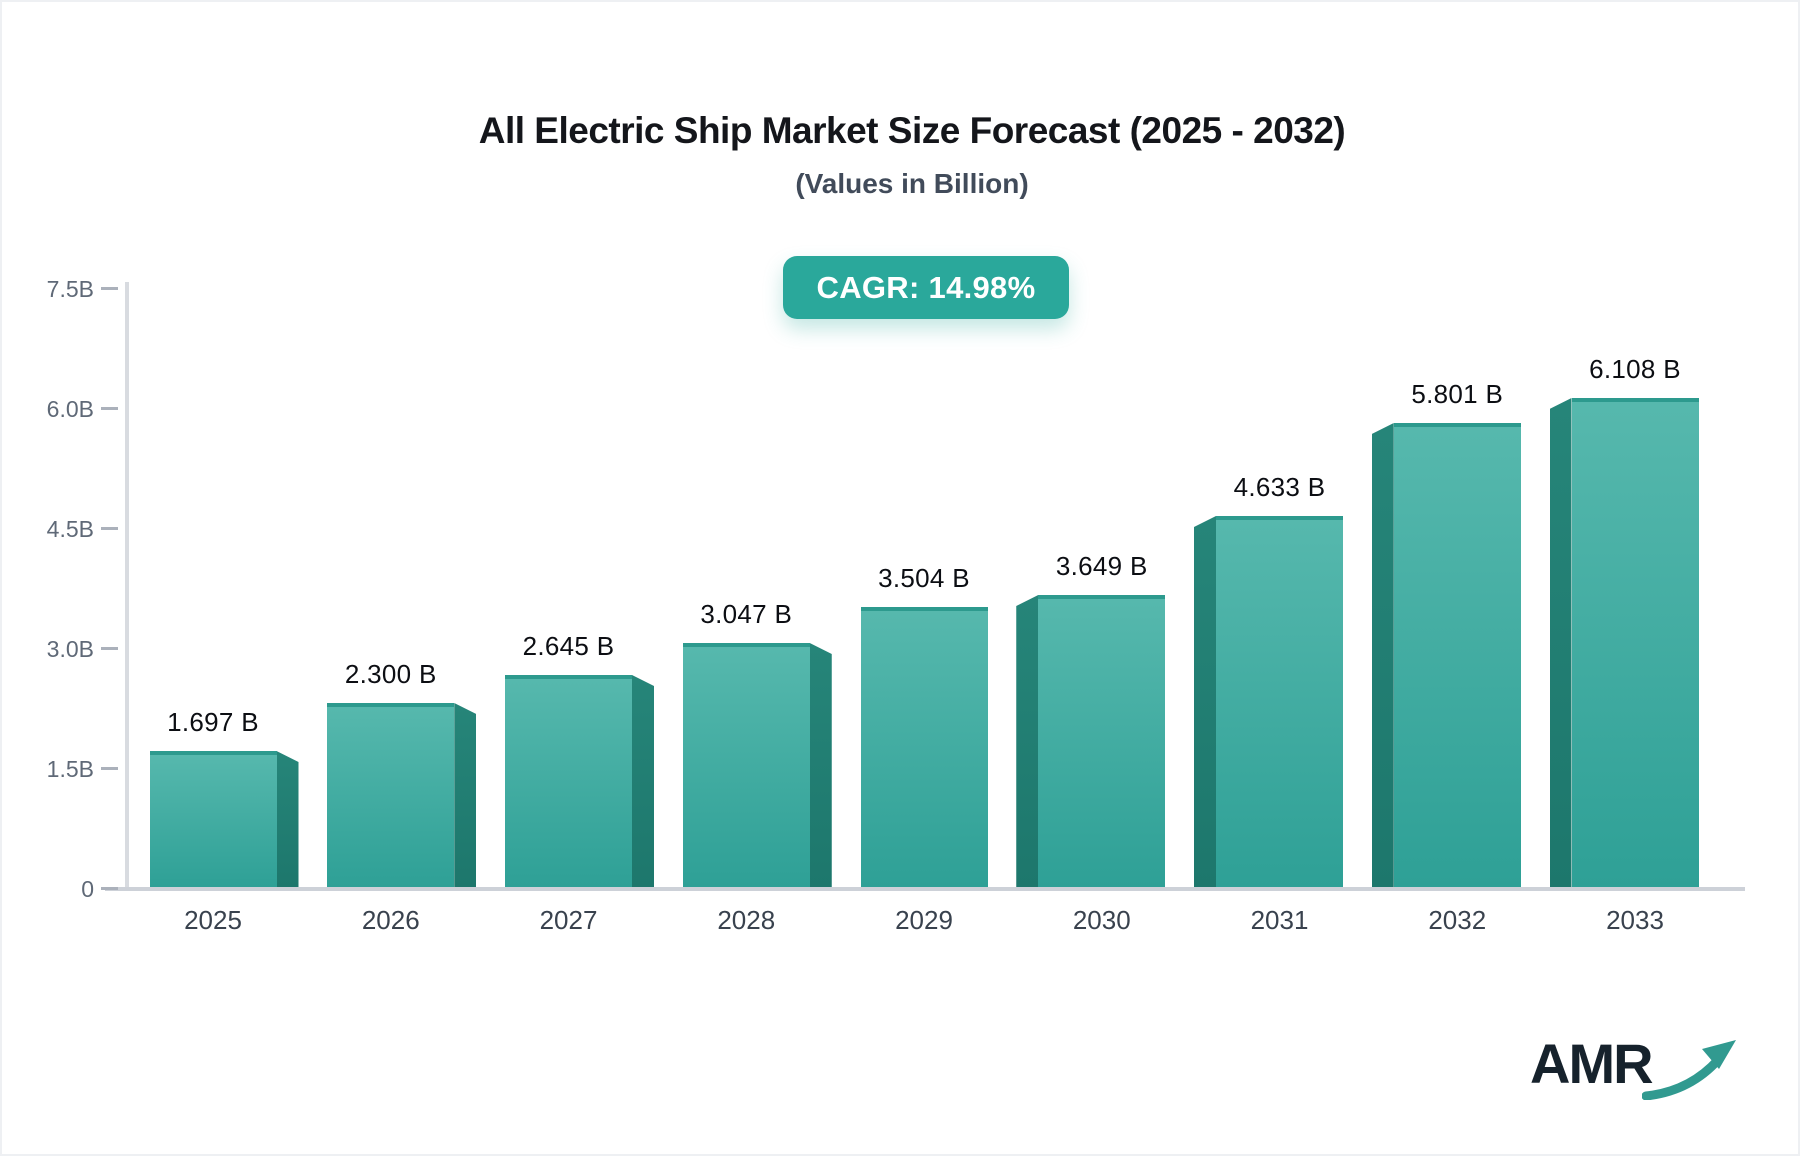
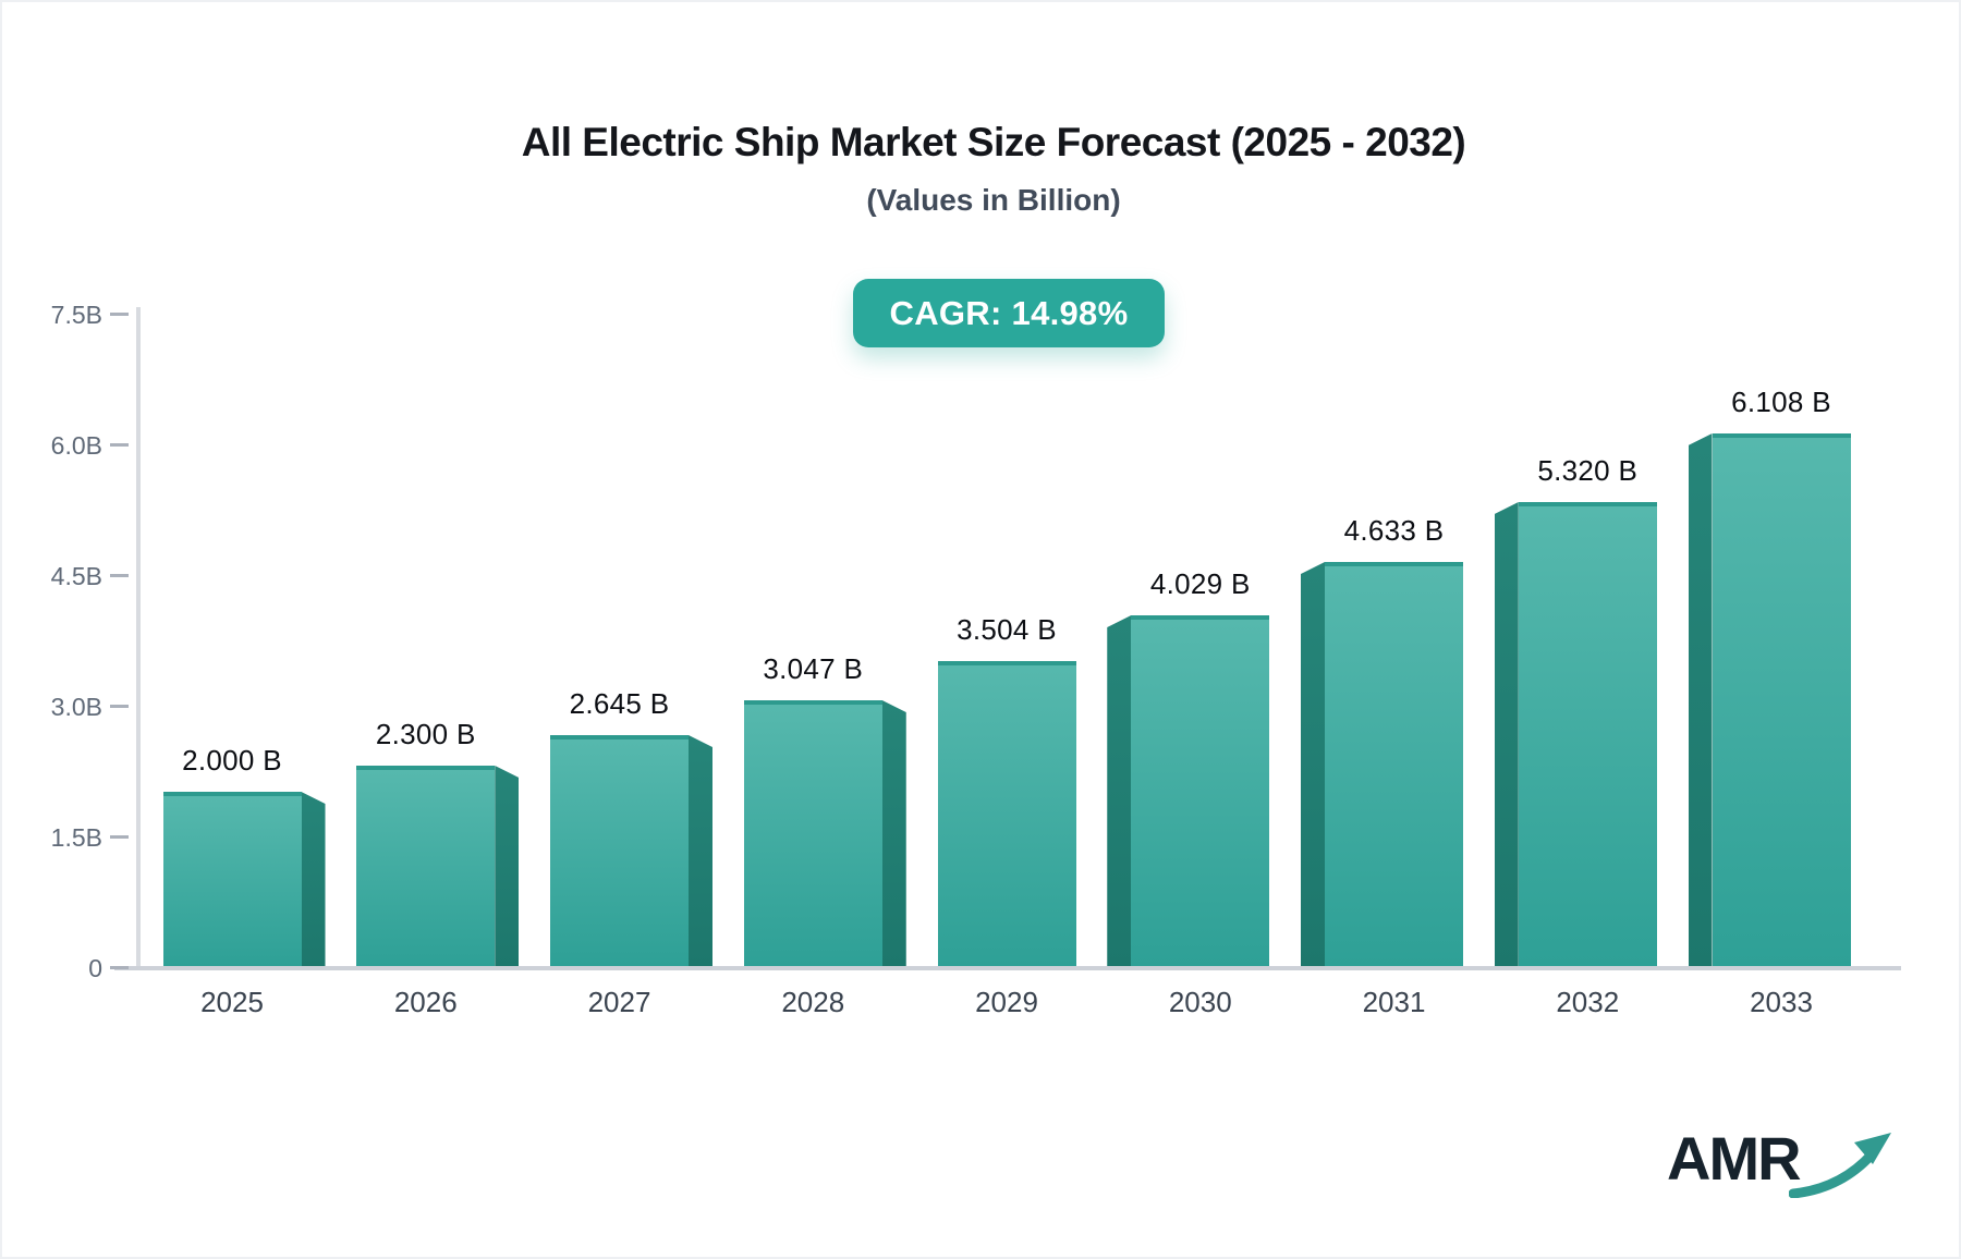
2025: 1.697 -> 2.000
2030: 3.649 -> 4.029
2032: 5.801 -> 5.320
